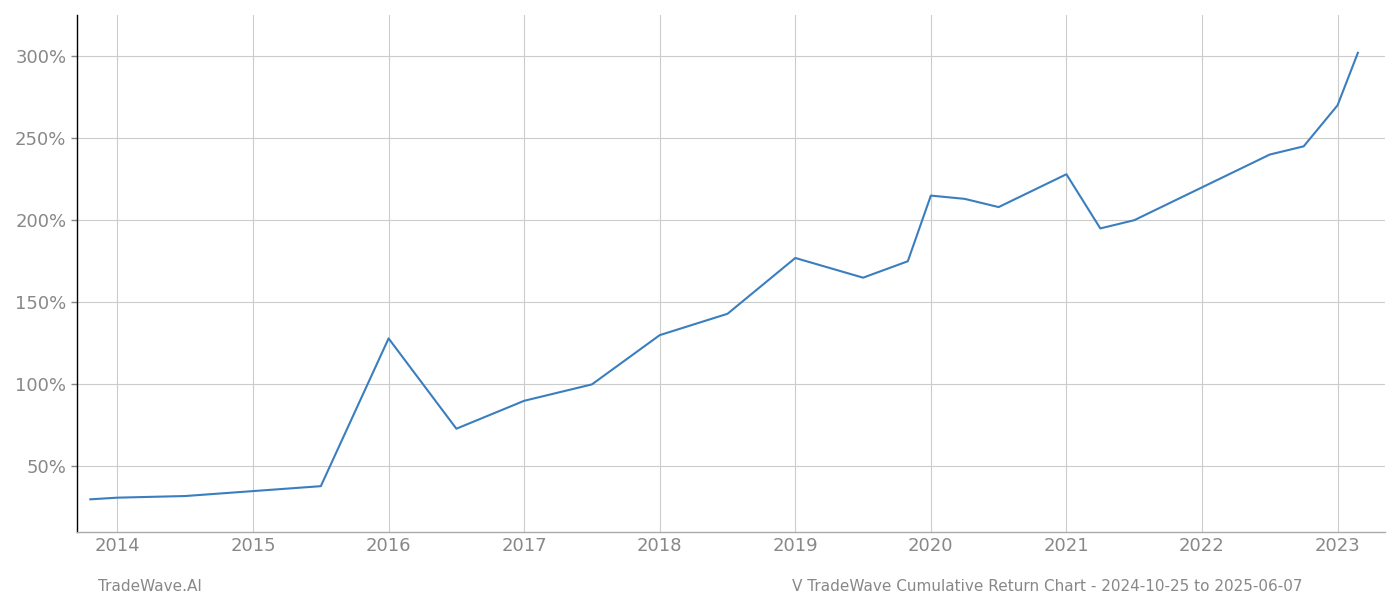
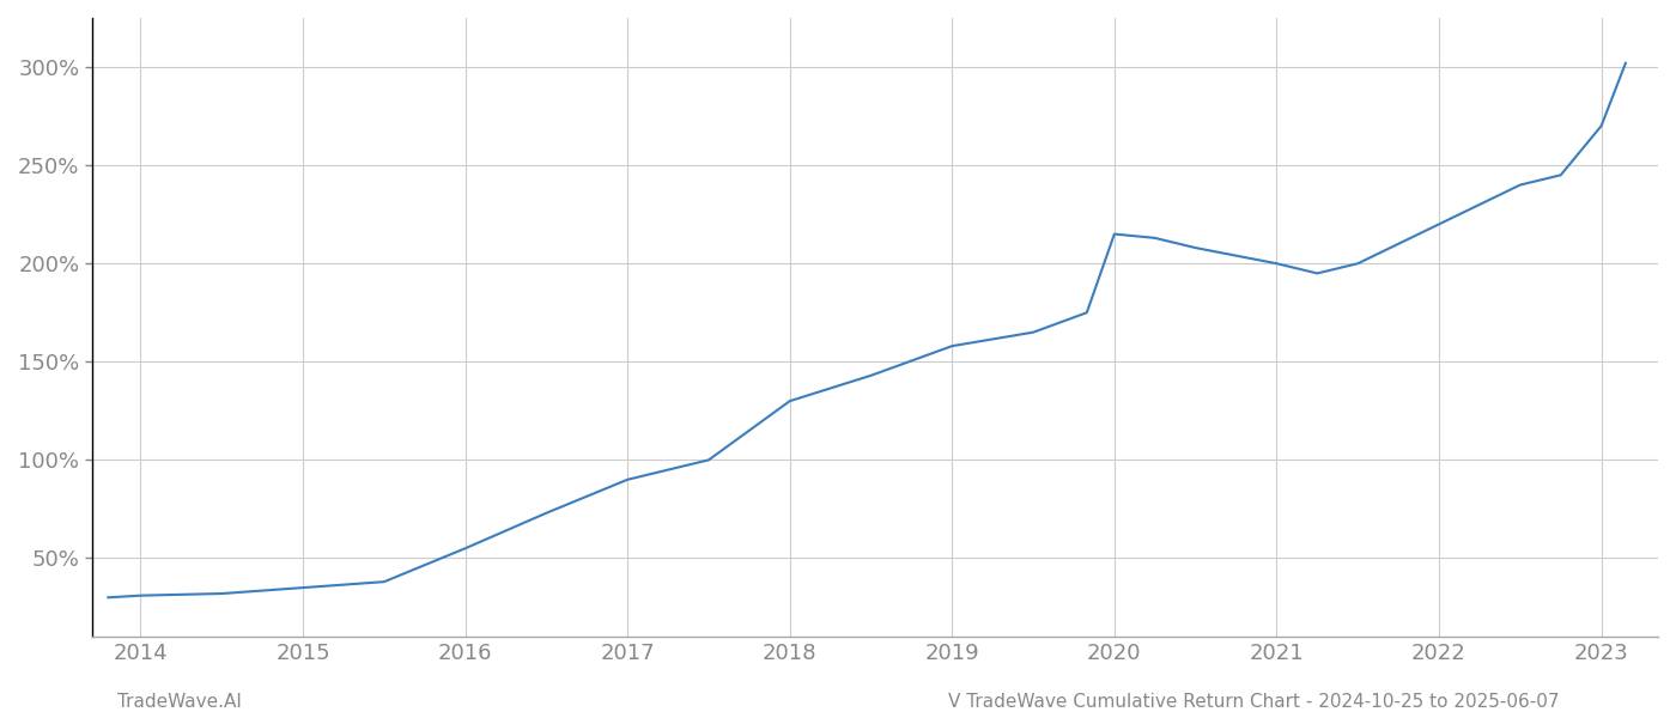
2016: 128% -> 55%
2019: 177% -> 158%
2021: 228% -> 200%
